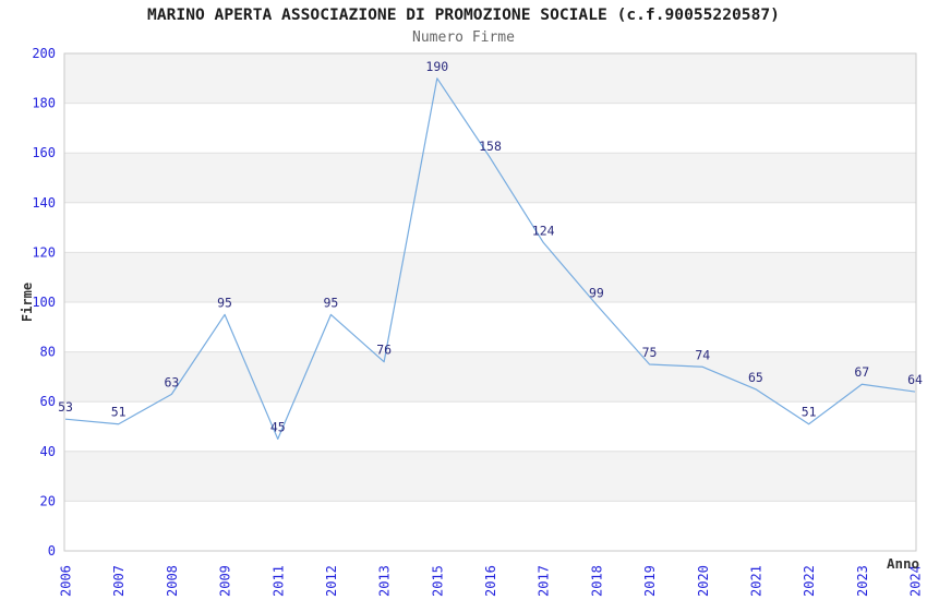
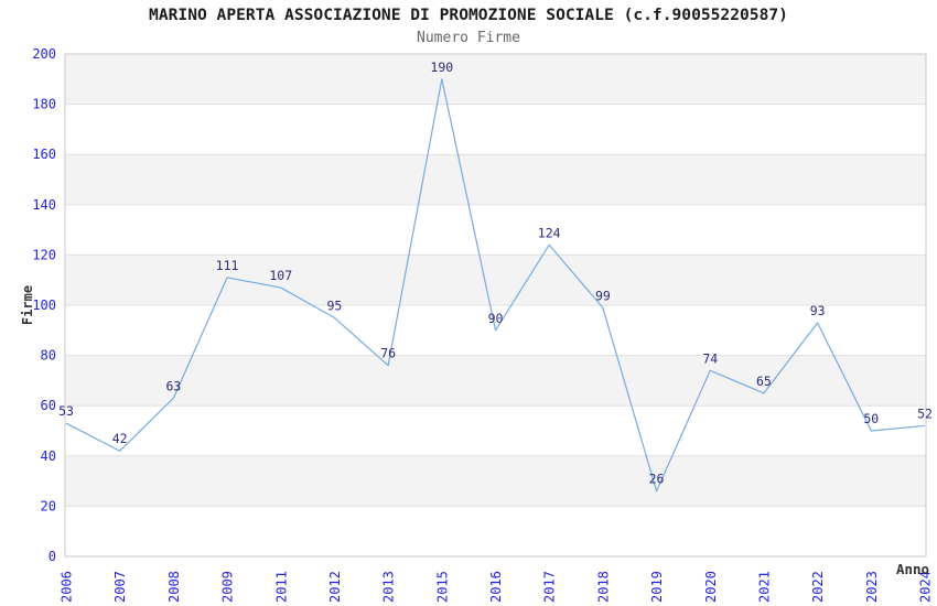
2007: 51 -> 42
2009: 95 -> 111
2011: 45 -> 107
2016: 158 -> 90
2019: 75 -> 26
2022: 51 -> 93
2023: 67 -> 50
2024: 64 -> 52
